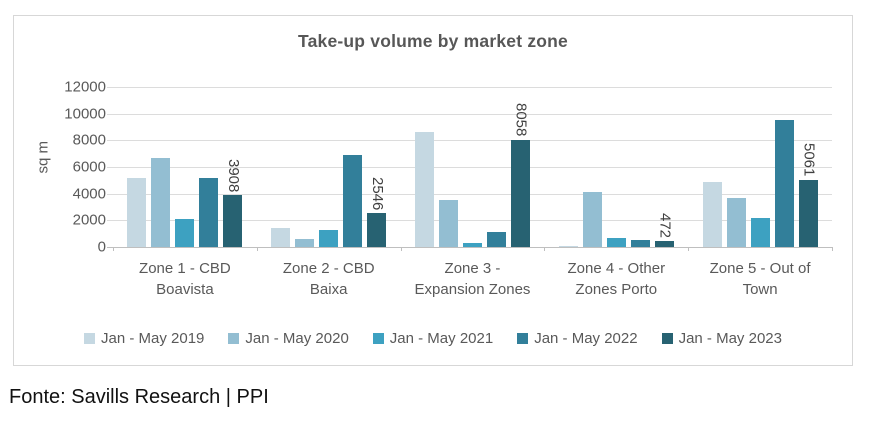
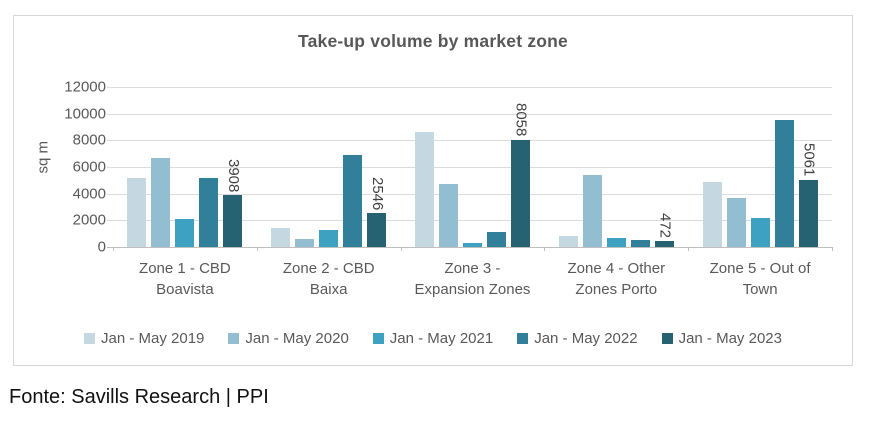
Jan - May 2020/Zone 3 - Expansion Zones: 3500 -> 4700
Jan - May 2019/Zone 4 - Other Zones Porto: 100 -> 800
Jan - May 2020/Zone 4 - Other Zones Porto: 4200 -> 5400
